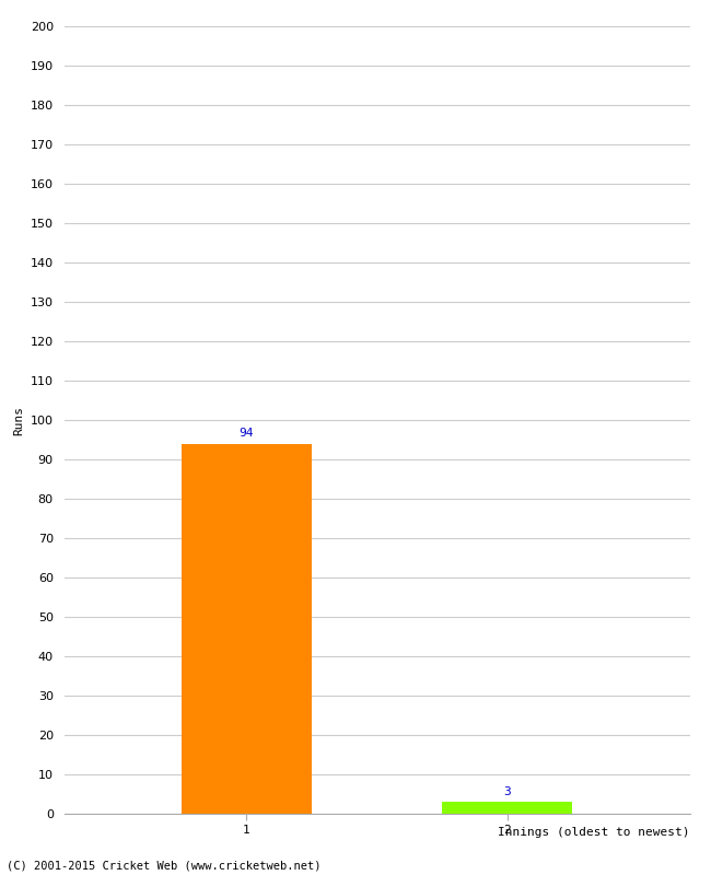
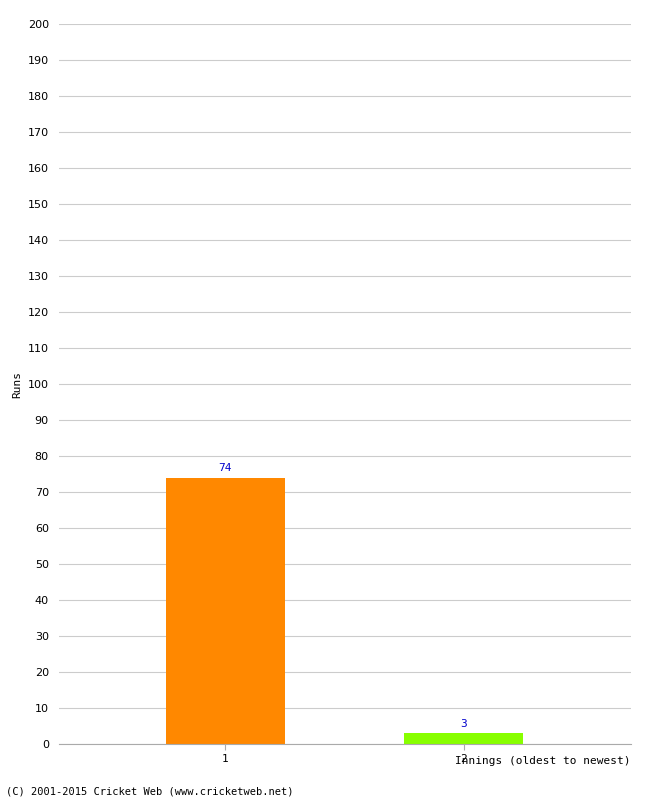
1: 94 -> 74
